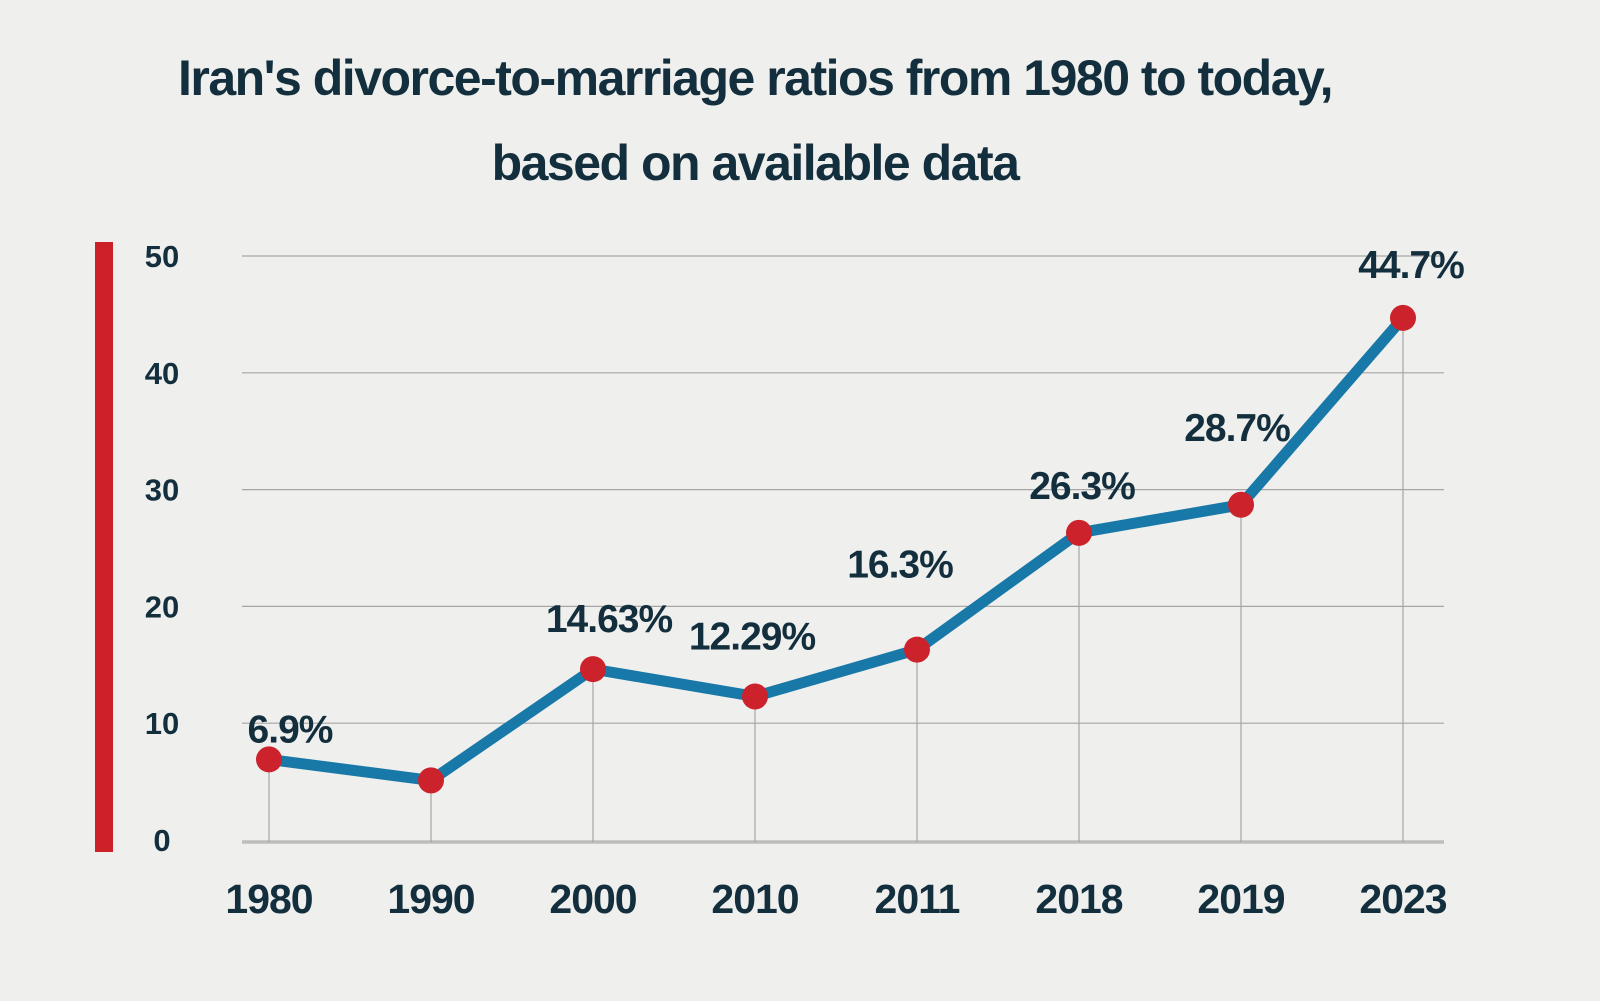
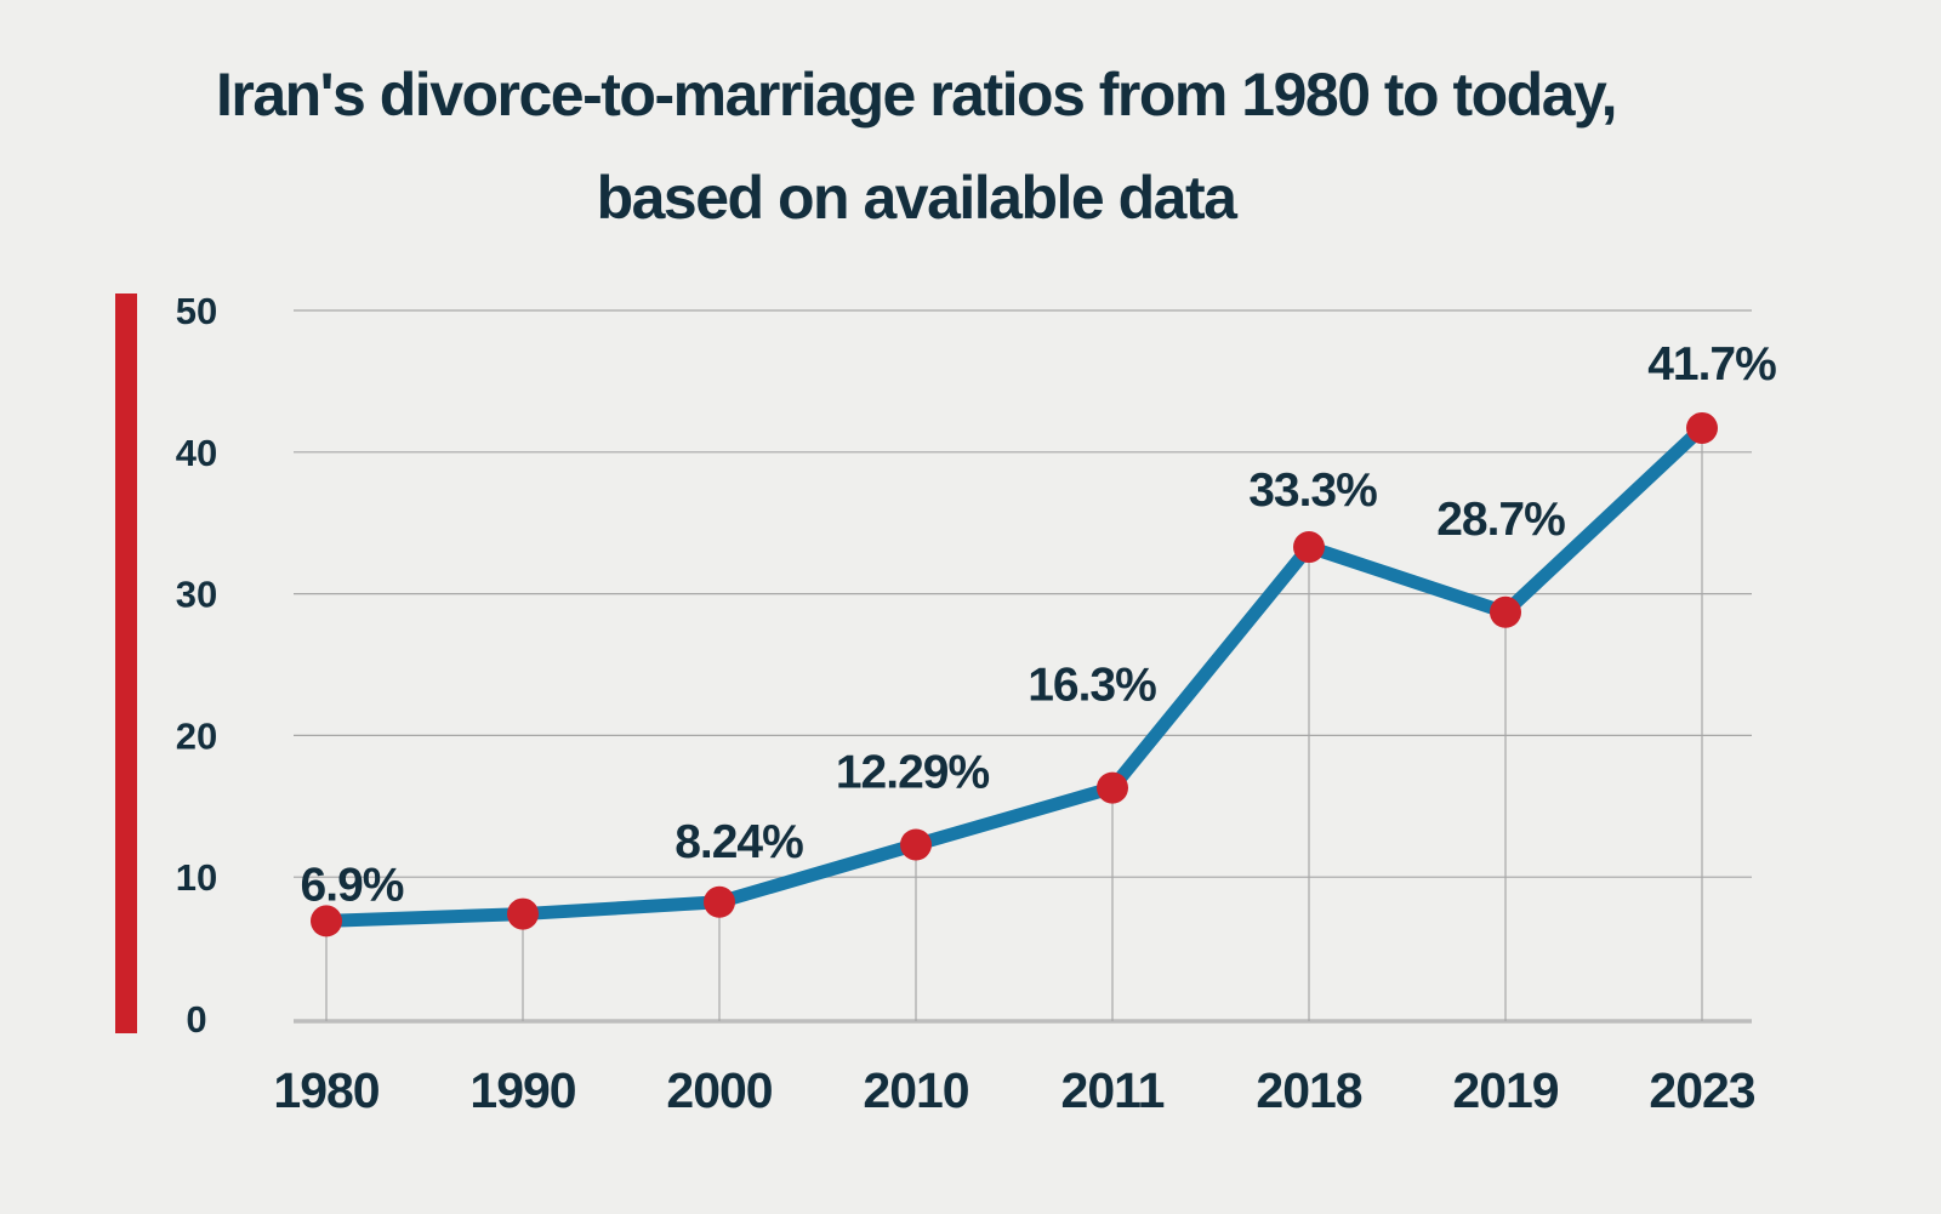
1990: 5.1 -> 7.4
2000: 14.63% -> 8.24%
2018: 26.3% -> 33.3%
2023: 44.7% -> 41.7%
